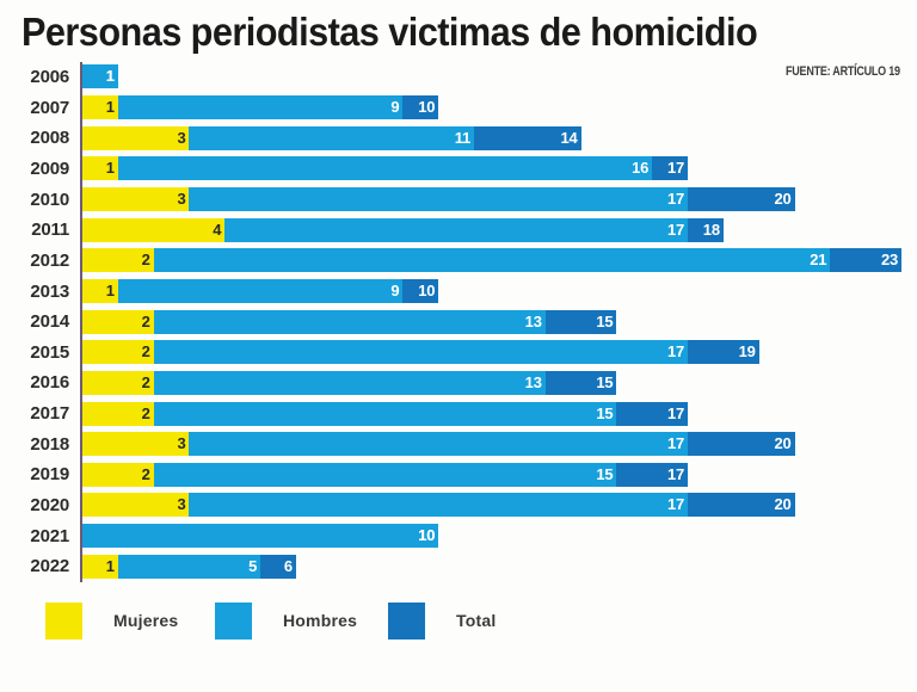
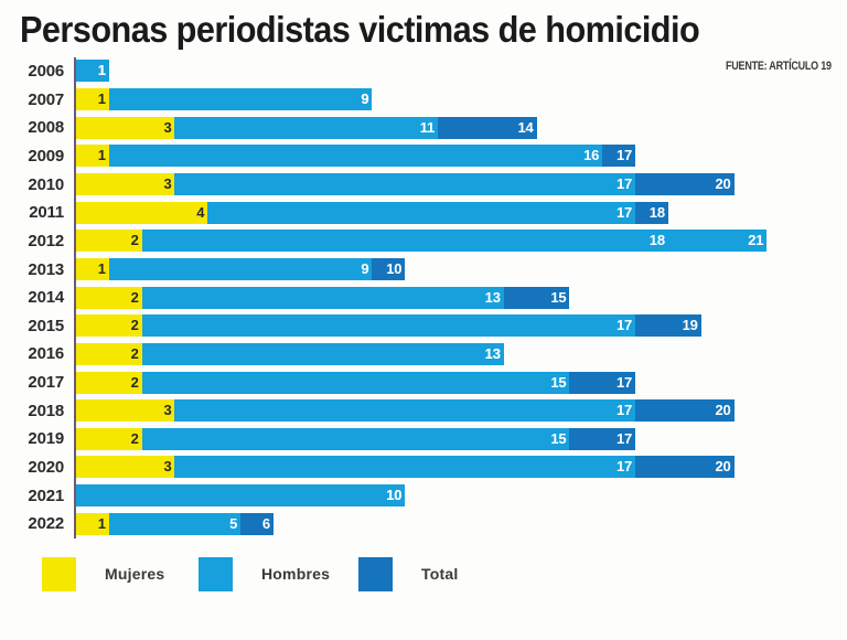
Total/2007: 10 -> 9
Total/2012: 23 -> 18
Total/2016: 15 -> 13
